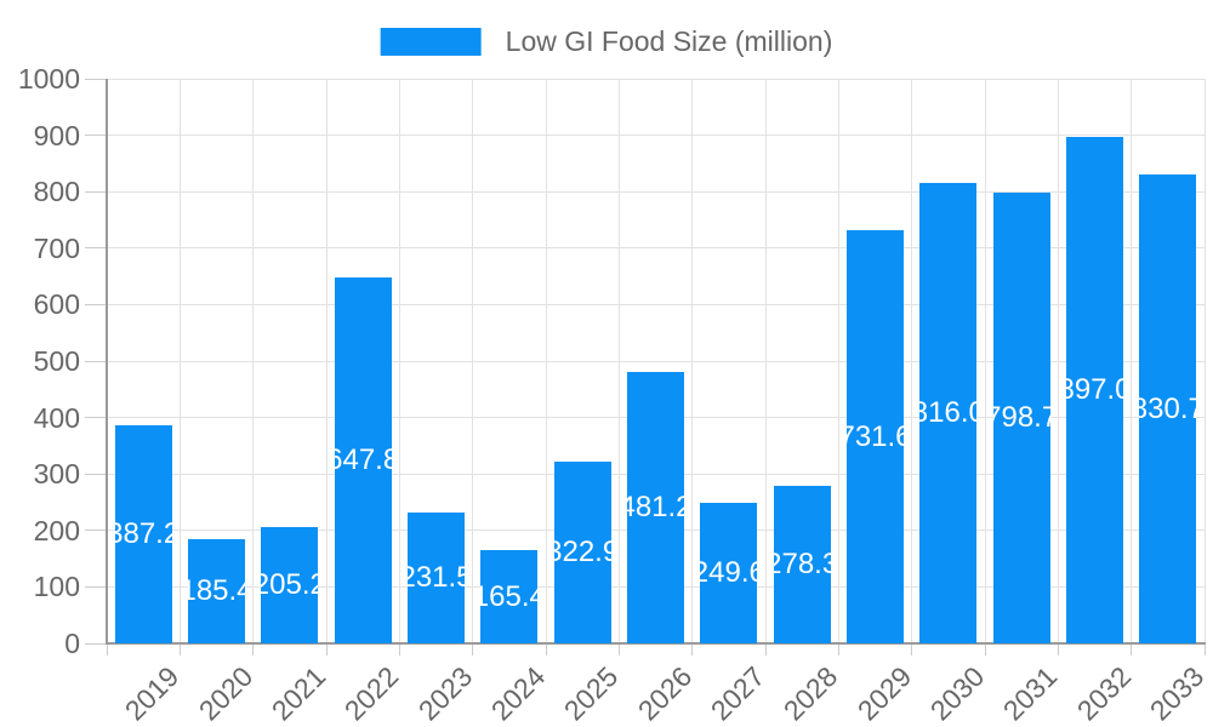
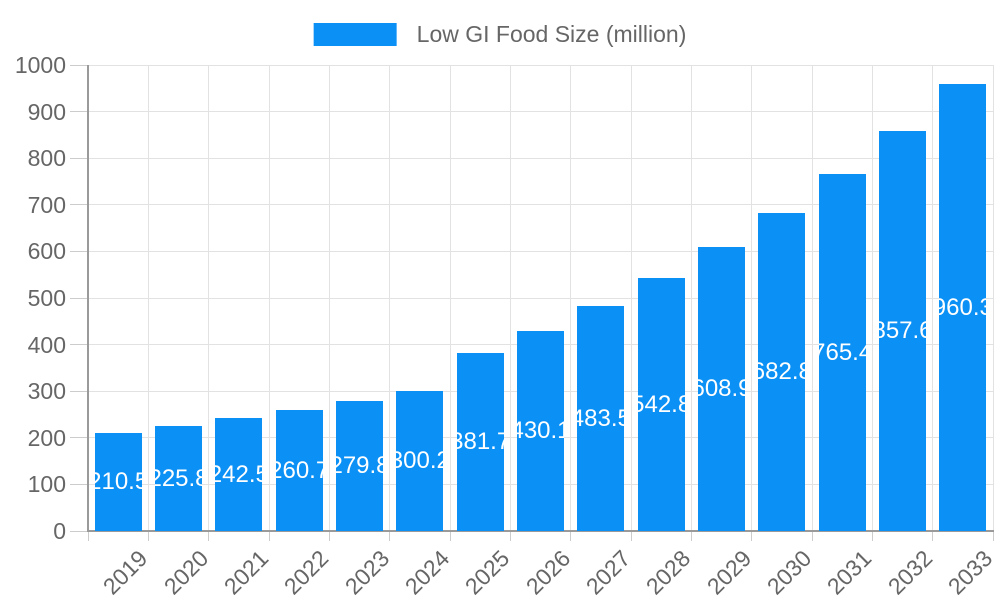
2019: 387.2 -> 210.5
2020: 185.4 -> 225.8
2021: 205.2 -> 242.5
2022: 647.8 -> 260.7
2023: 231.5 -> 279.8
2024: 165.4 -> 300.2
2025: 322.9 -> 381.7
2026: 481.2 -> 430.1
2027: 249.6 -> 483.5
2028: 278.3 -> 542.8
2029: 731.6 -> 608.9
2030: 816.0 -> 682.8
2031: 798.7 -> 765.4
2032: 897.0 -> 857.6
2033: 830.7 -> 960.3
